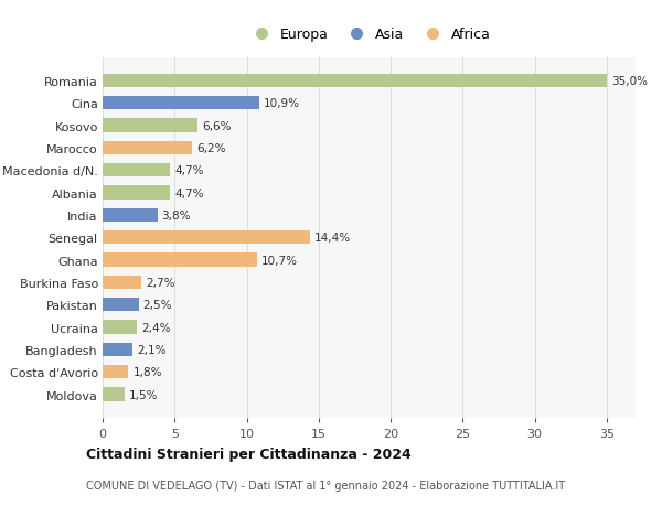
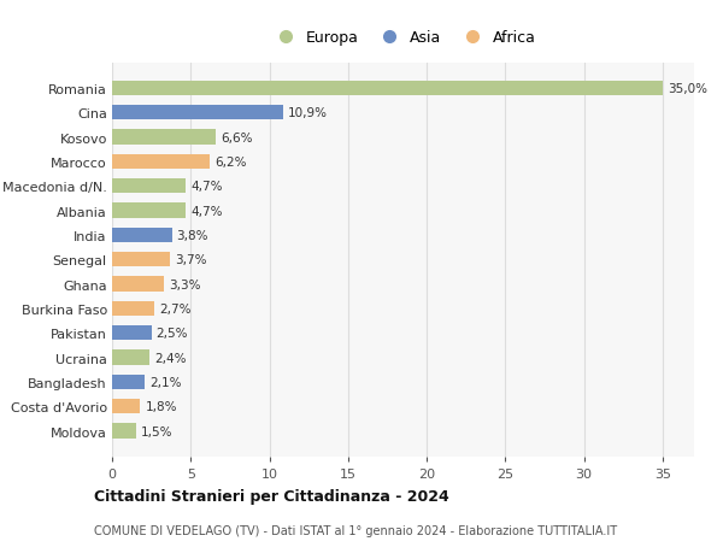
Senegal: 14,4% -> 3,7%
Ghana: 10,7% -> 3,3%
